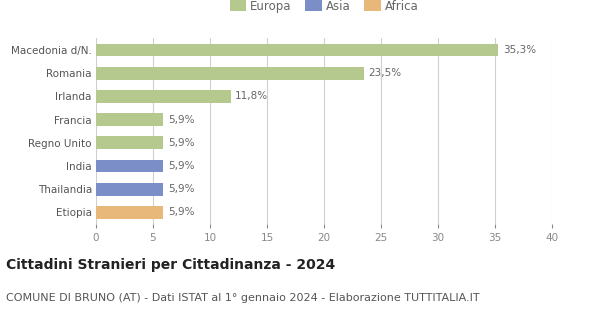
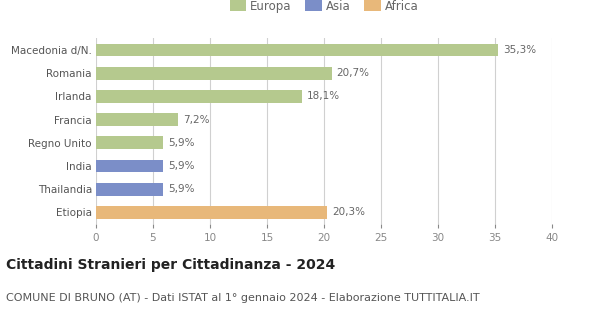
Romania: 23,5% -> 20,7%
Irlanda: 11,8% -> 18,1%
Francia: 5,9% -> 7,2%
Etiopia: 5,9% -> 20,3%
